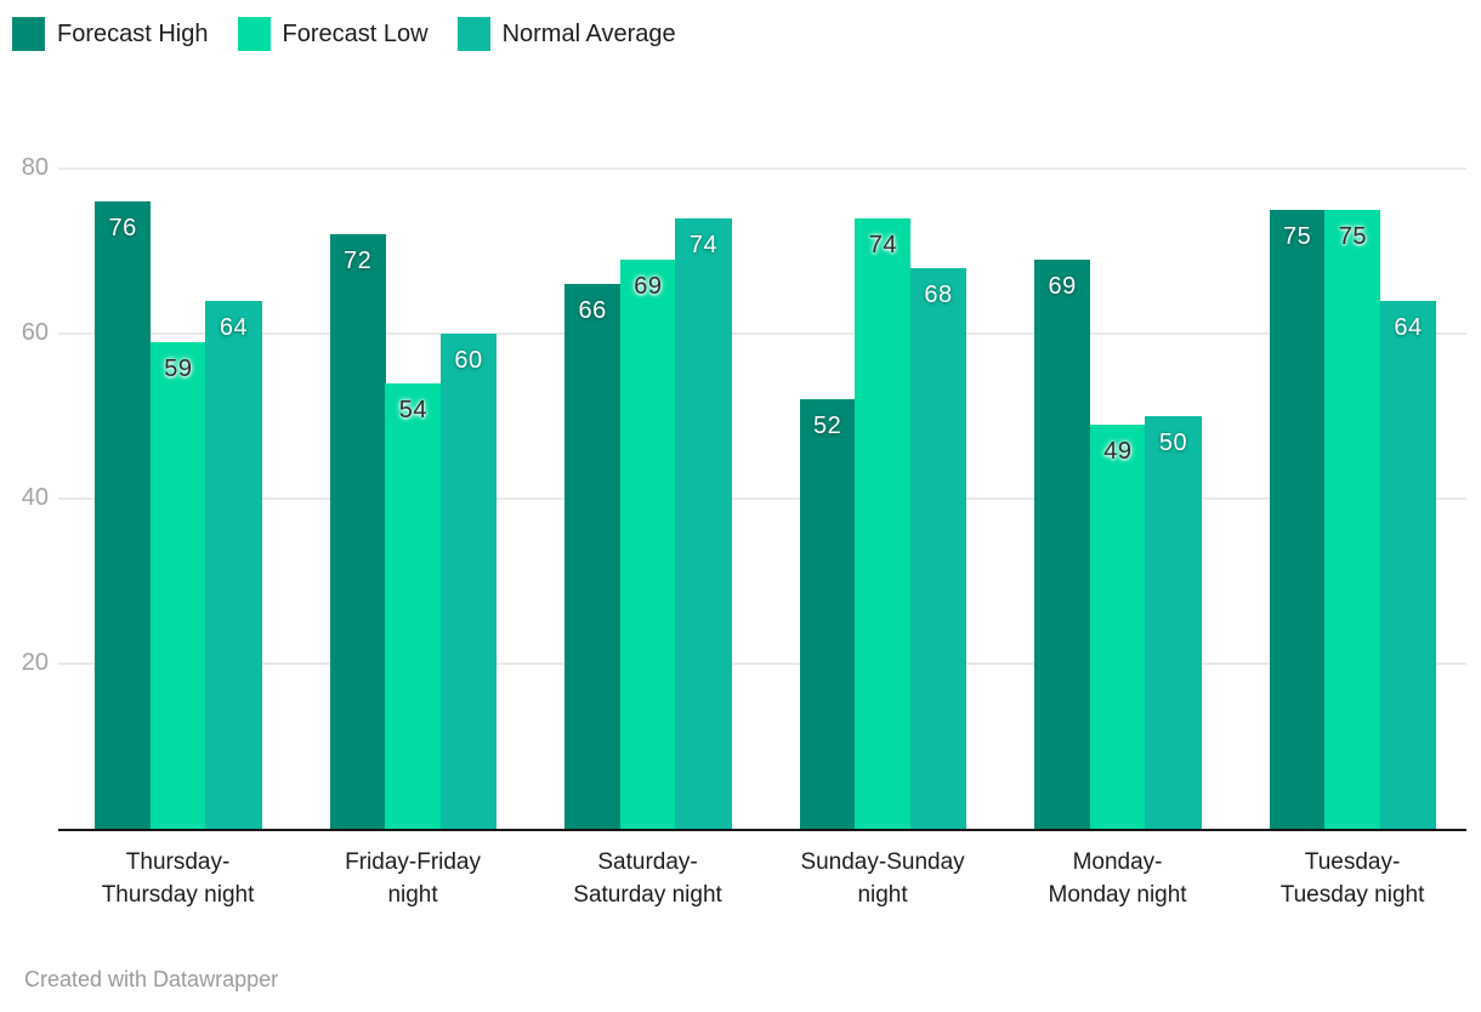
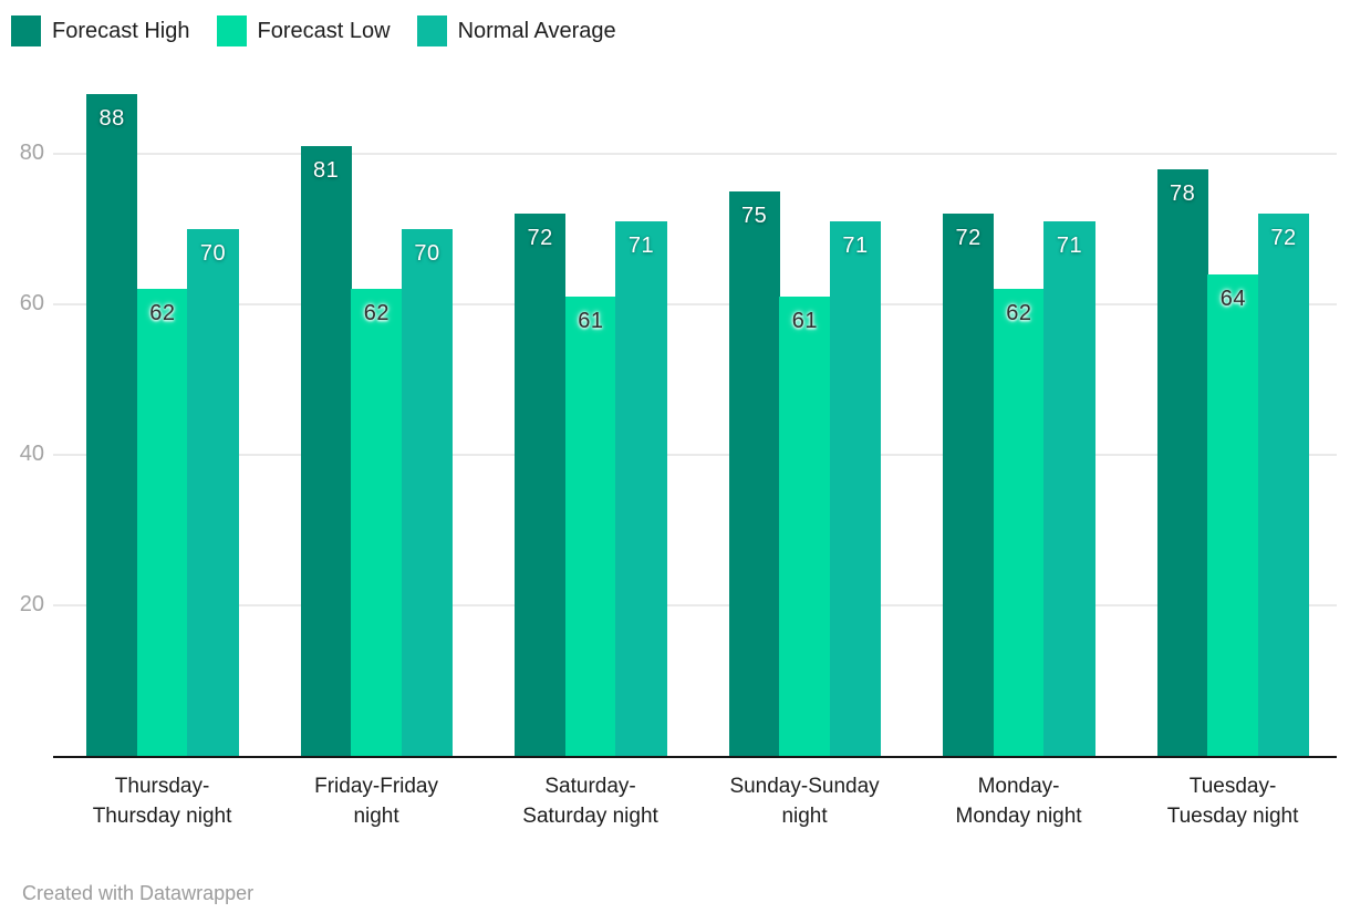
Forecast High/Thursday- Thursday night: 76 -> 88
Forecast Low/Thursday- Thursday night: 59 -> 62
Normal Average/Thursday- Thursday night: 64 -> 70
Forecast High/Friday-Friday night: 72 -> 81
Forecast Low/Friday-Friday night: 54 -> 62
Normal Average/Friday-Friday night: 60 -> 70
Forecast High/Saturday- Saturday night: 66 -> 72
Forecast Low/Saturday- Saturday night: 69 -> 61
Normal Average/Saturday- Saturday night: 74 -> 71
Forecast High/Sunday-Sunday night: 52 -> 75
Forecast Low/Sunday-Sunday night: 74 -> 61
Normal Average/Sunday-Sunday night: 68 -> 71
Forecast High/Monday- Monday night: 69 -> 72
Forecast Low/Monday- Monday night: 49 -> 62
Normal Average/Monday- Monday night: 50 -> 71
Forecast High/Tuesday- Tuesday night: 75 -> 78
Forecast Low/Tuesday- Tuesday night: 75 -> 64
Normal Average/Tuesday- Tuesday night: 64 -> 72
